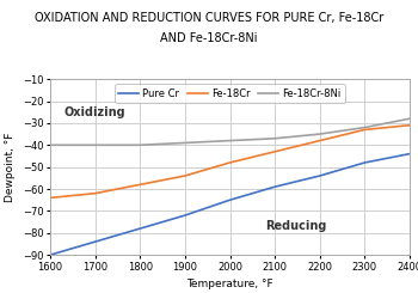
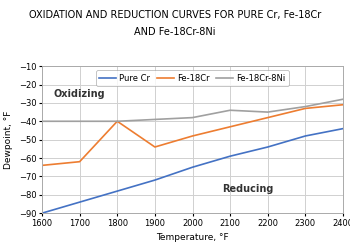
Fe-18Cr/1800: -58 -> -40
Fe-18Cr-8Ni/2100: -37 -> -34
